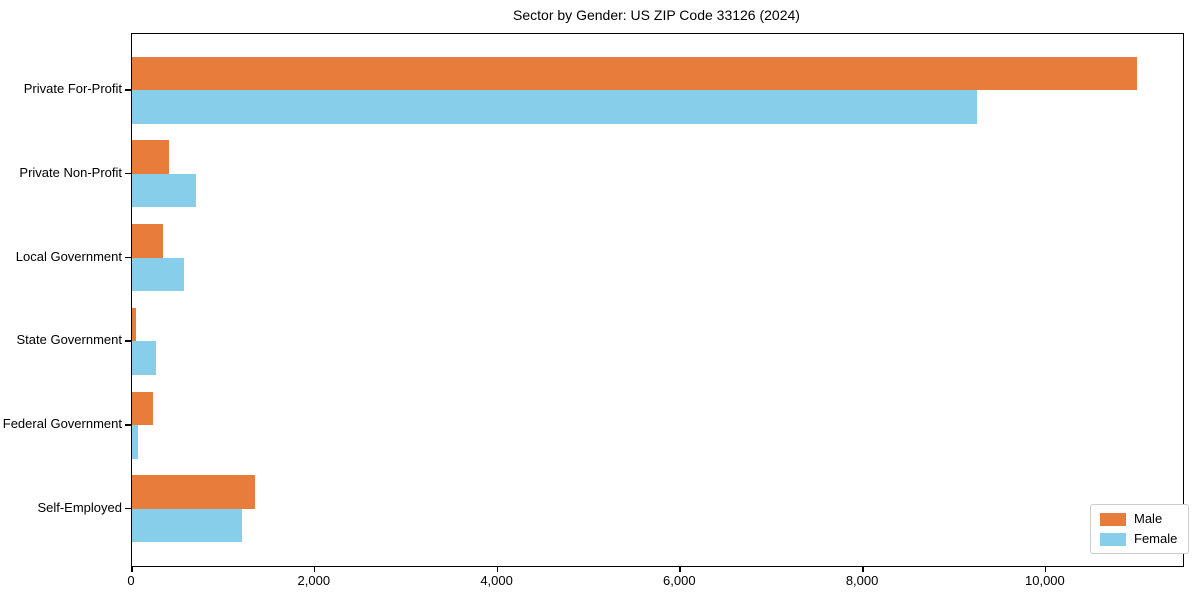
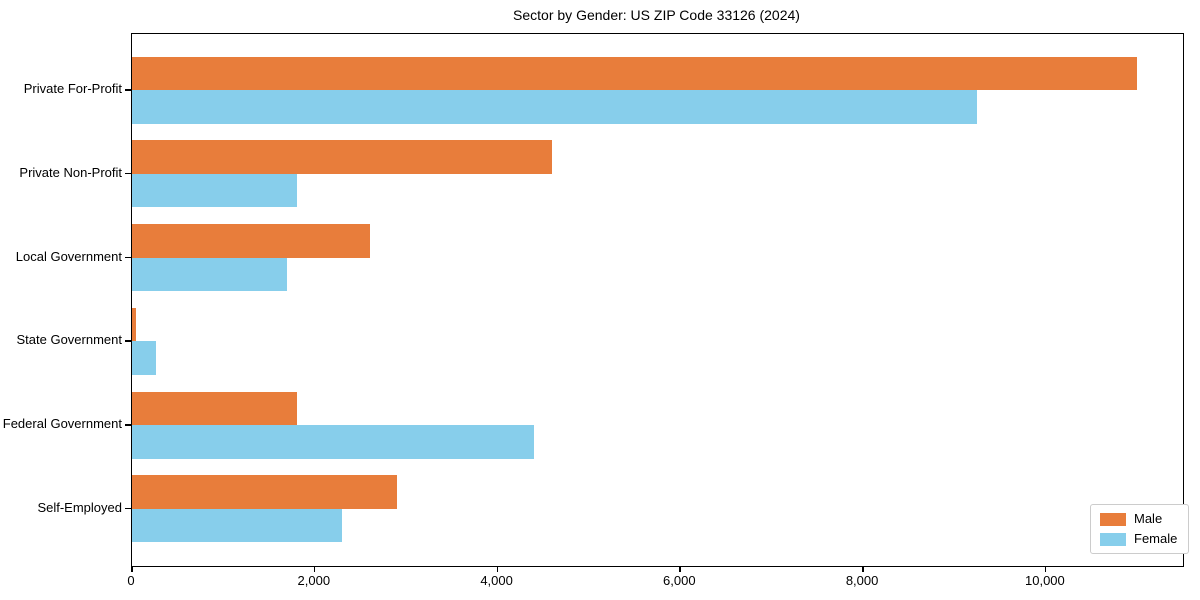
Male/Private Non-Profit: 400 -> 4600
Female/Private Non-Profit: 700 -> 1800
Male/Local Government: 300 -> 2600
Female/Local Government: 600 -> 1700
Male/Federal Government: 200 -> 1800
Female/Federal Government: 100 -> 4400
Male/Self-Employed: 1400 -> 2900
Female/Self-Employed: 1200 -> 2300
